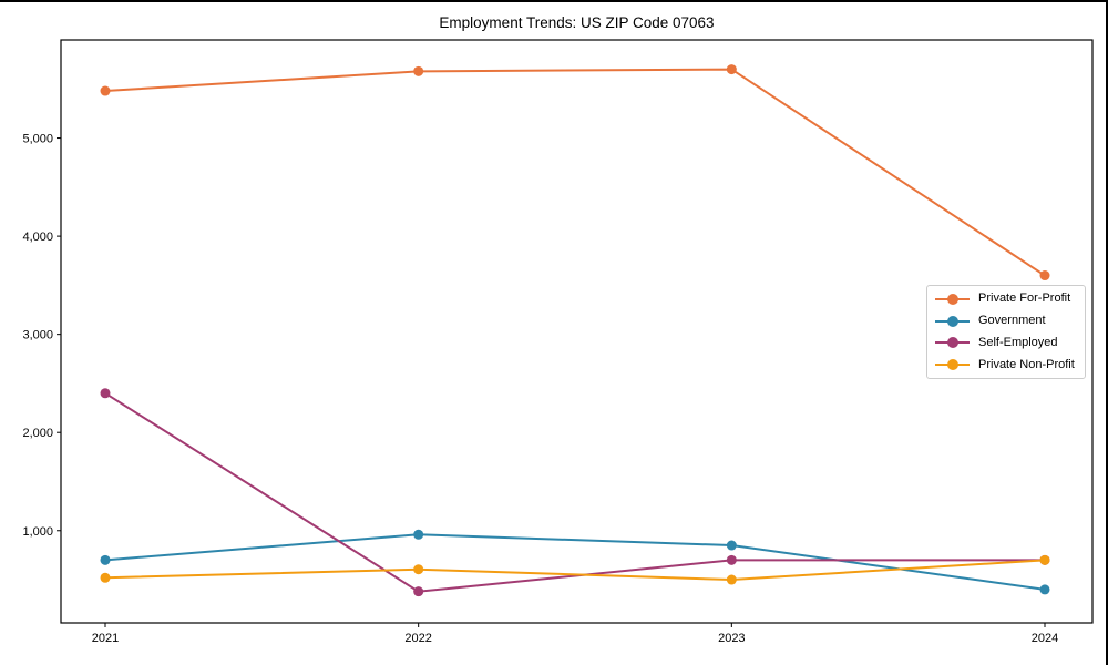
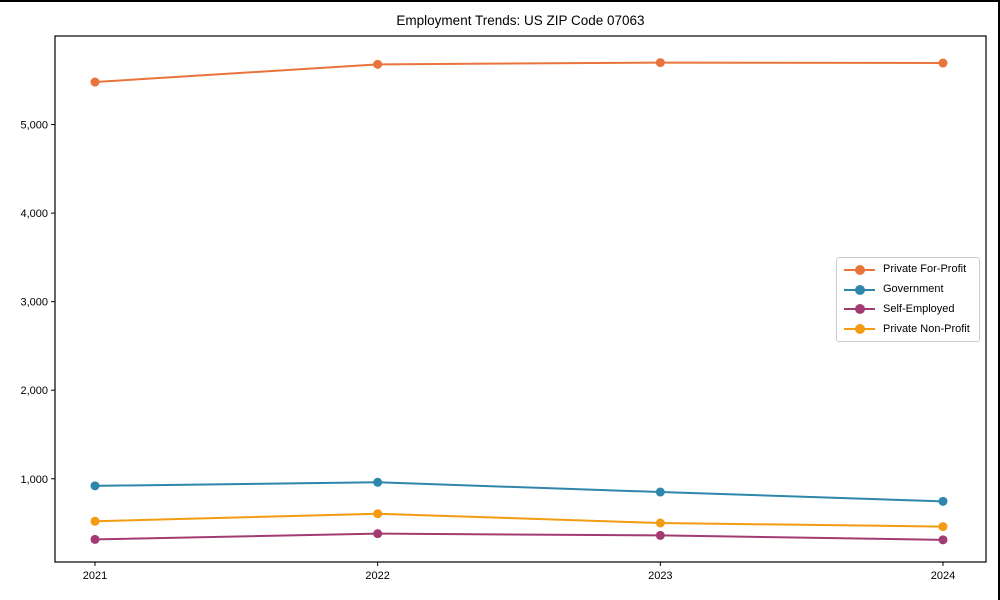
Government/2021: 700 -> 900
Self-Employed/2021: 2400 -> 300
Self-Employed/2023: 700 -> 400
Private For-Profit/2024: 3600 -> 5700
Government/2024: 400 -> 700
Self-Employed/2024: 700 -> 300
Private Non-Profit/2024: 700 -> 500
